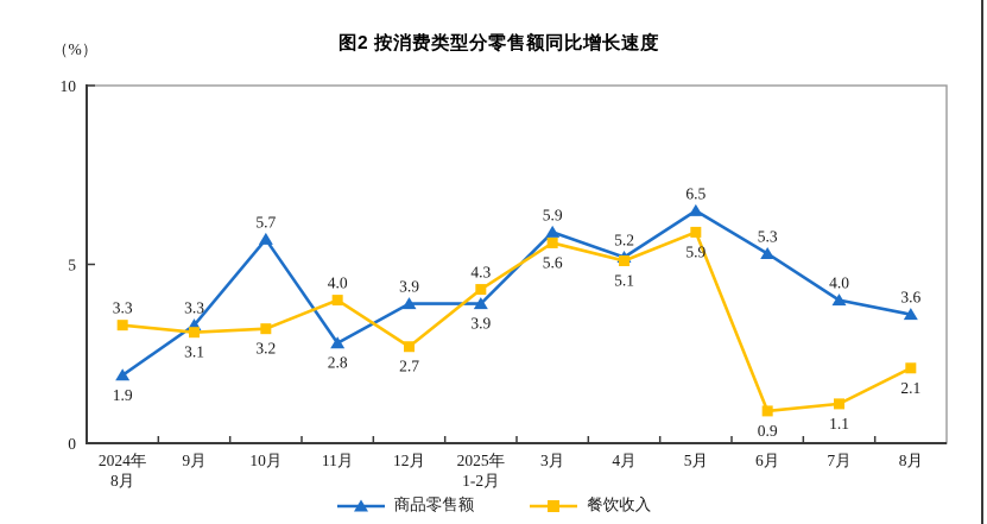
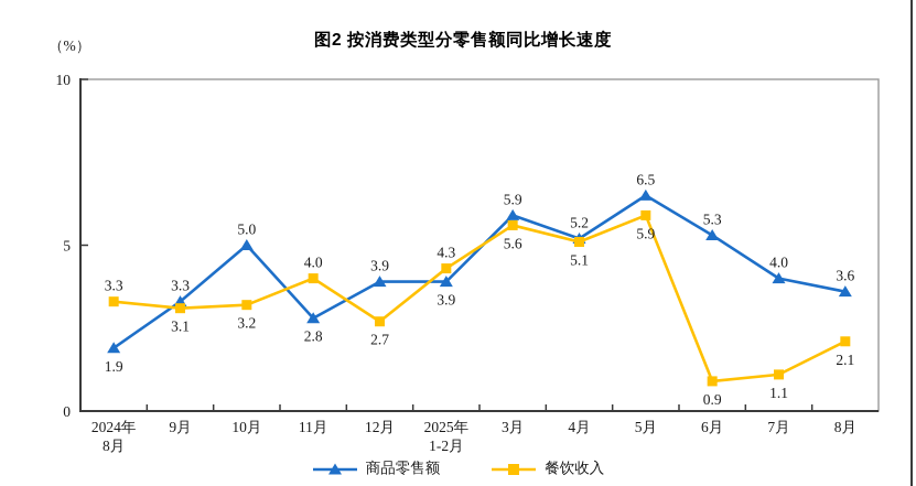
商品零售额/10月: 5.7 -> 5.0
